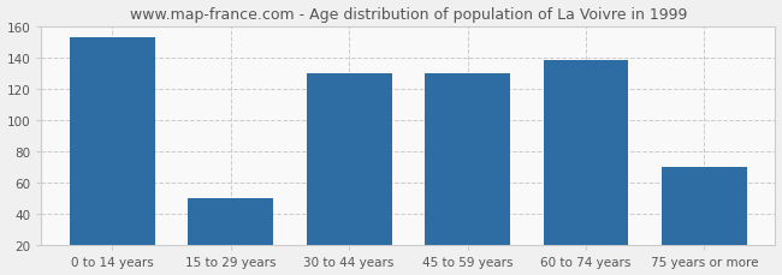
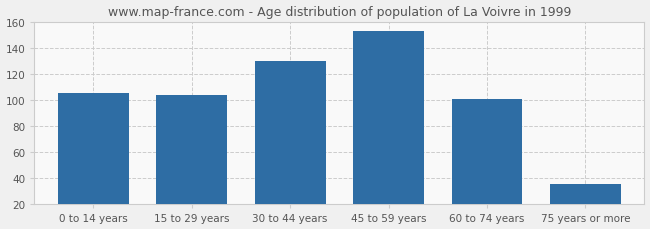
0 to 14 years: 153 -> 105
15 to 29 years: 50 -> 104
45 to 59 years: 130 -> 153
60 to 74 years: 138 -> 101
75 years or more: 70 -> 36
